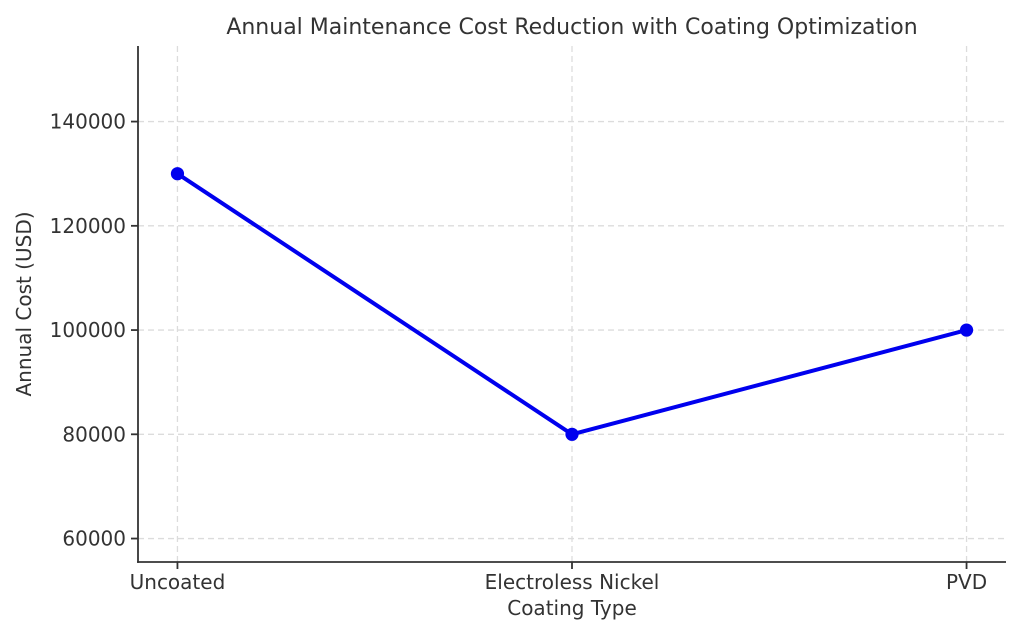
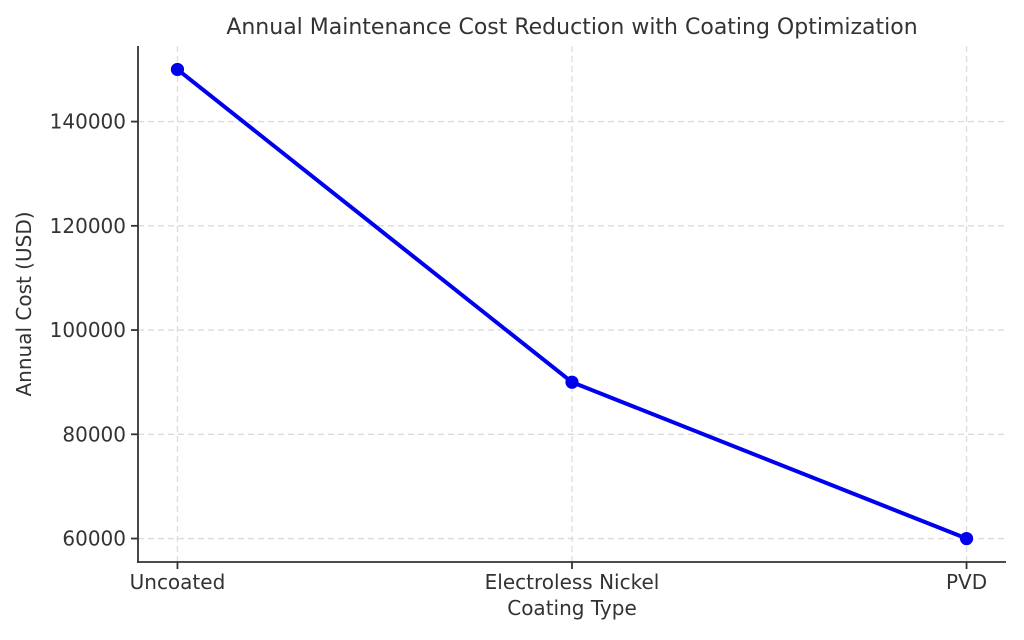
Uncoated: 130000 -> 150000
Electroless Nickel: 80000 -> 90000
PVD: 100000 -> 60000
